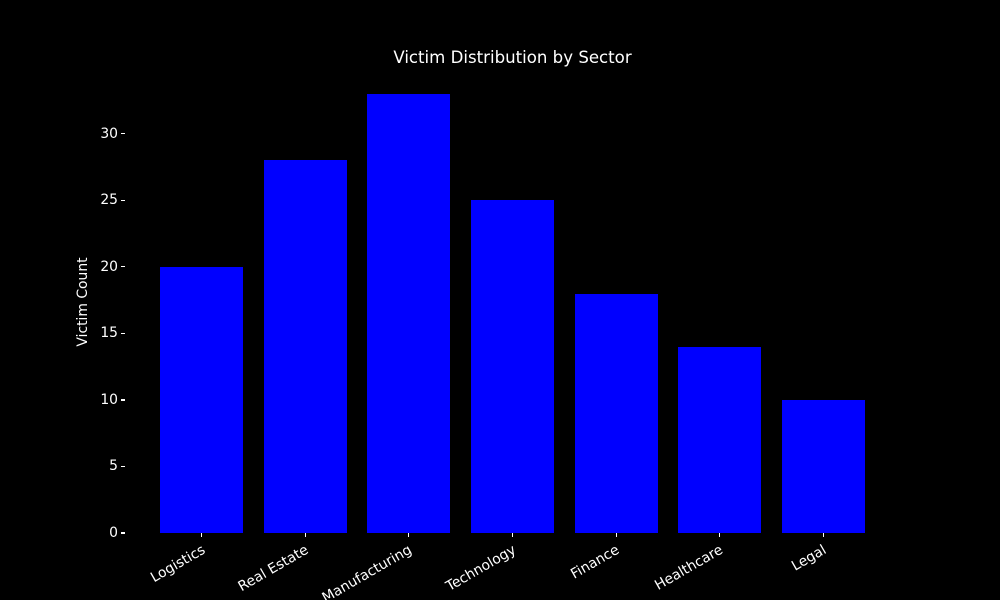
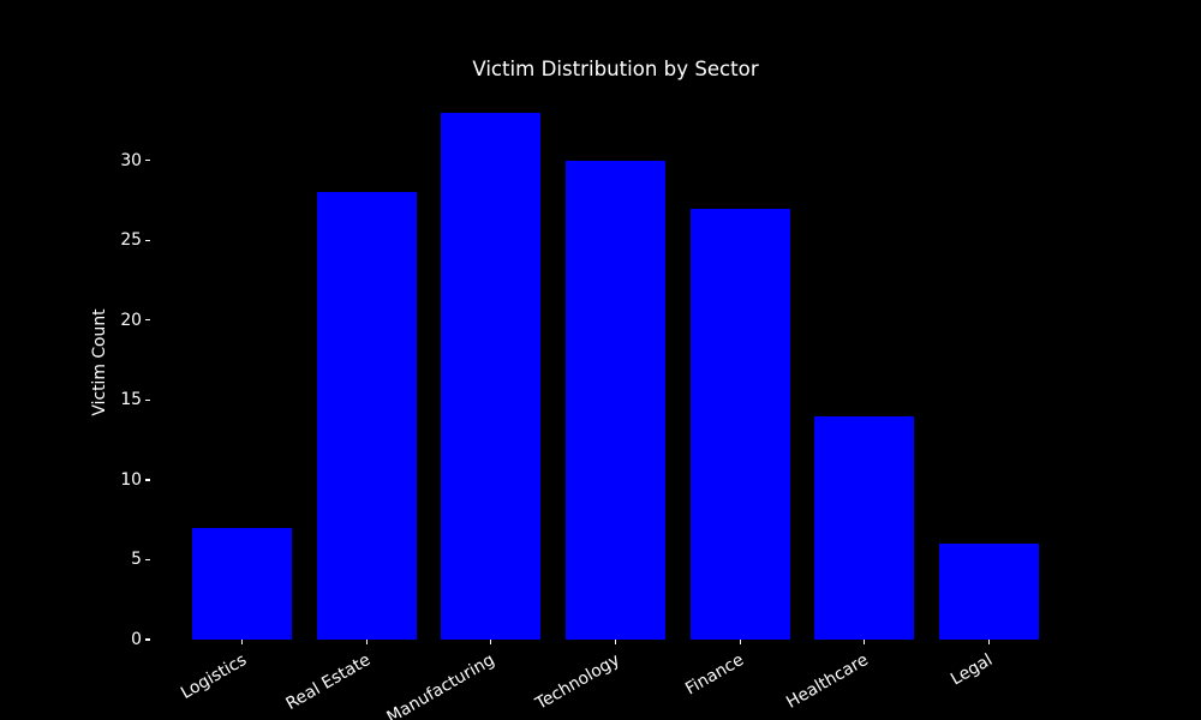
Logistics: 20 -> 7
Technology: 25 -> 30
Finance: 18 -> 27
Legal: 10 -> 6
